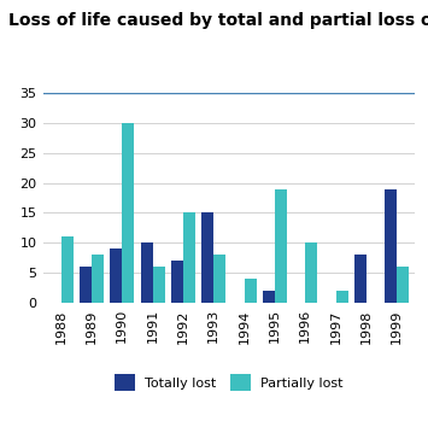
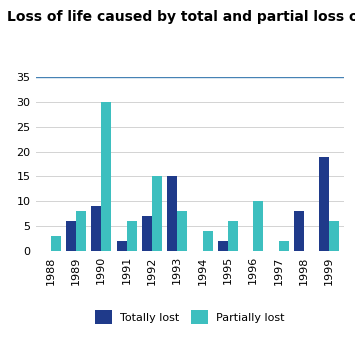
Partially lost/1988: 11 -> 3
Totally lost/1991: 10 -> 2
Partially lost/1995: 19 -> 6
